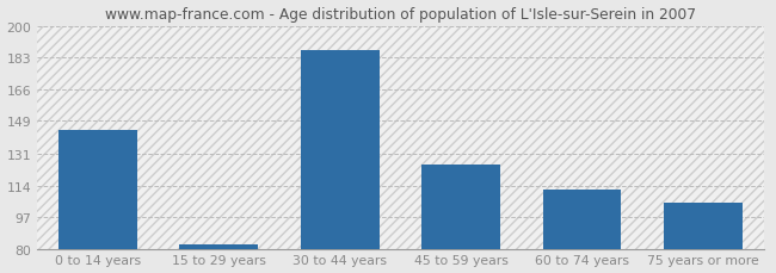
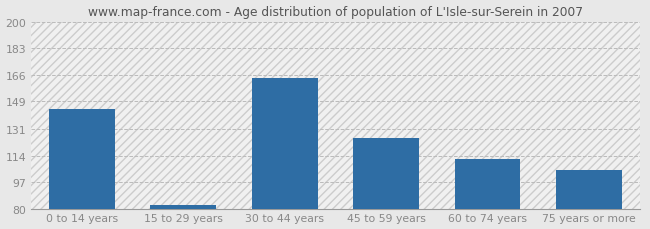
30 to 44 years: 187 -> 164
